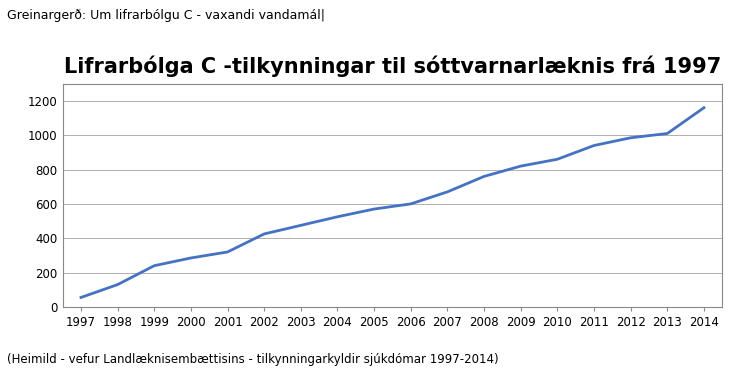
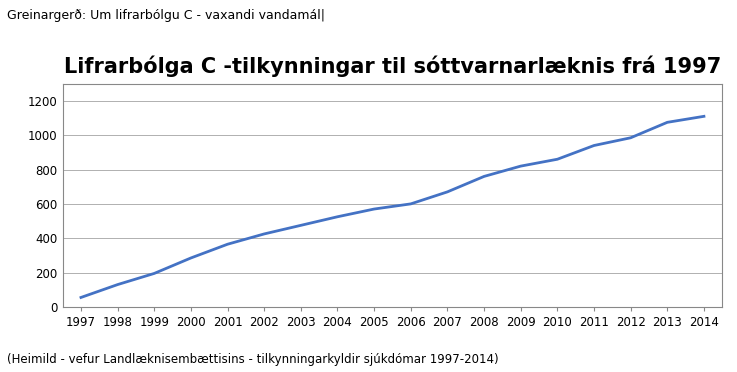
1999: 240 -> 200
2001: 320 -> 360
2013: 1010 -> 1080
2014: 1160 -> 1110
